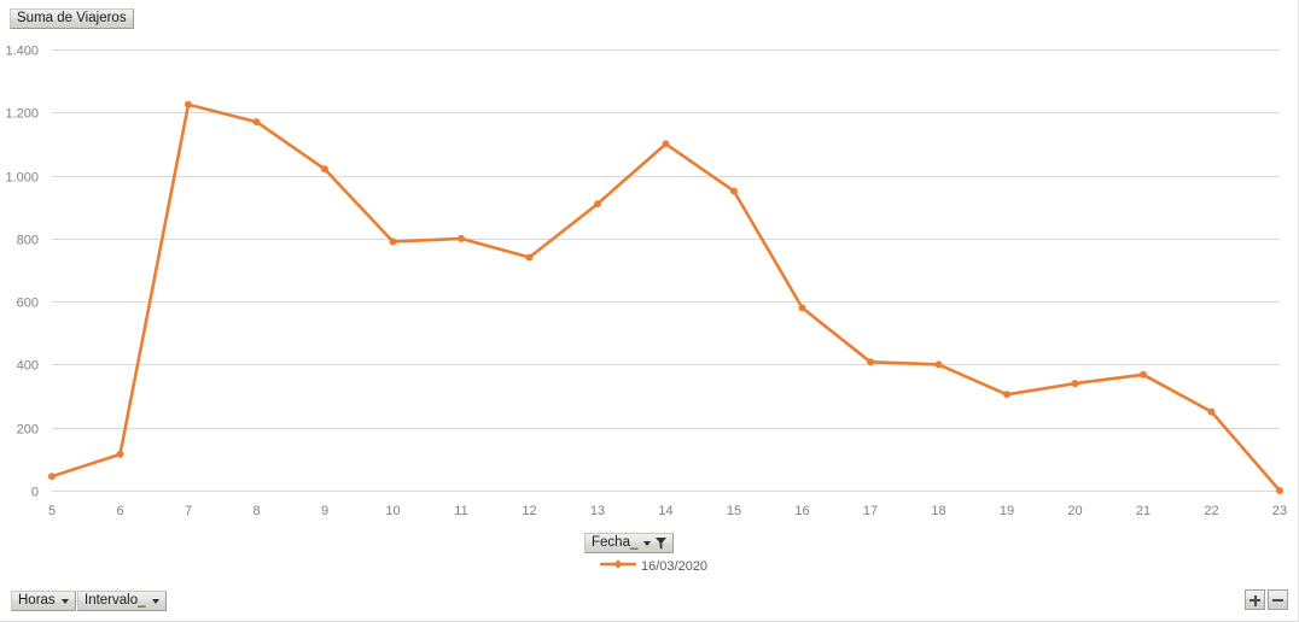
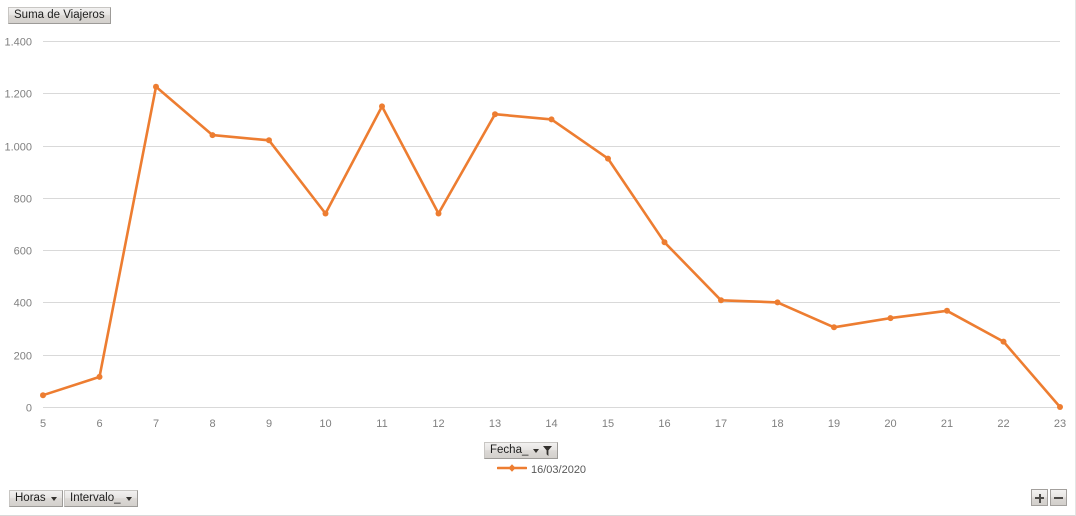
8: 1170 -> 1040
10: 790 -> 740
11: 800 -> 1150
13: 910 -> 1120
16: 580 -> 630
